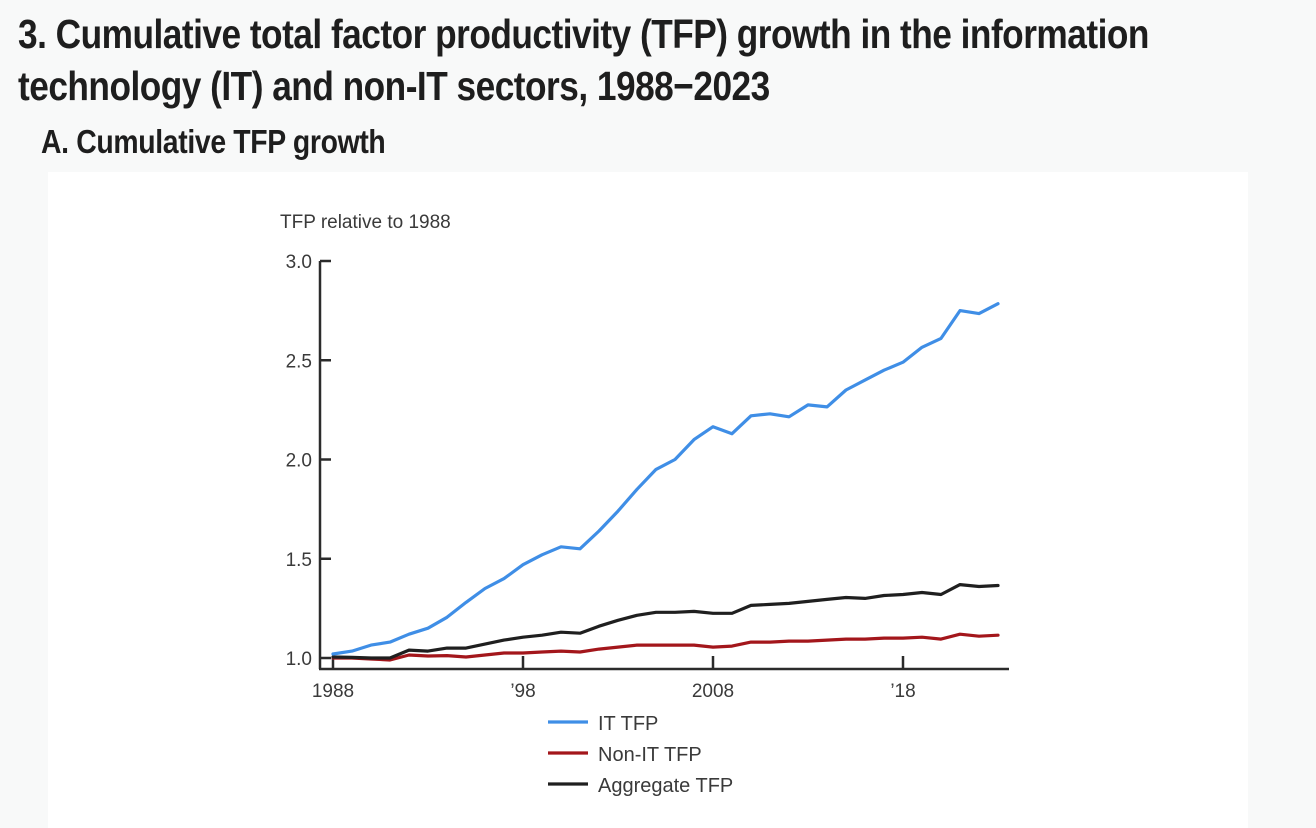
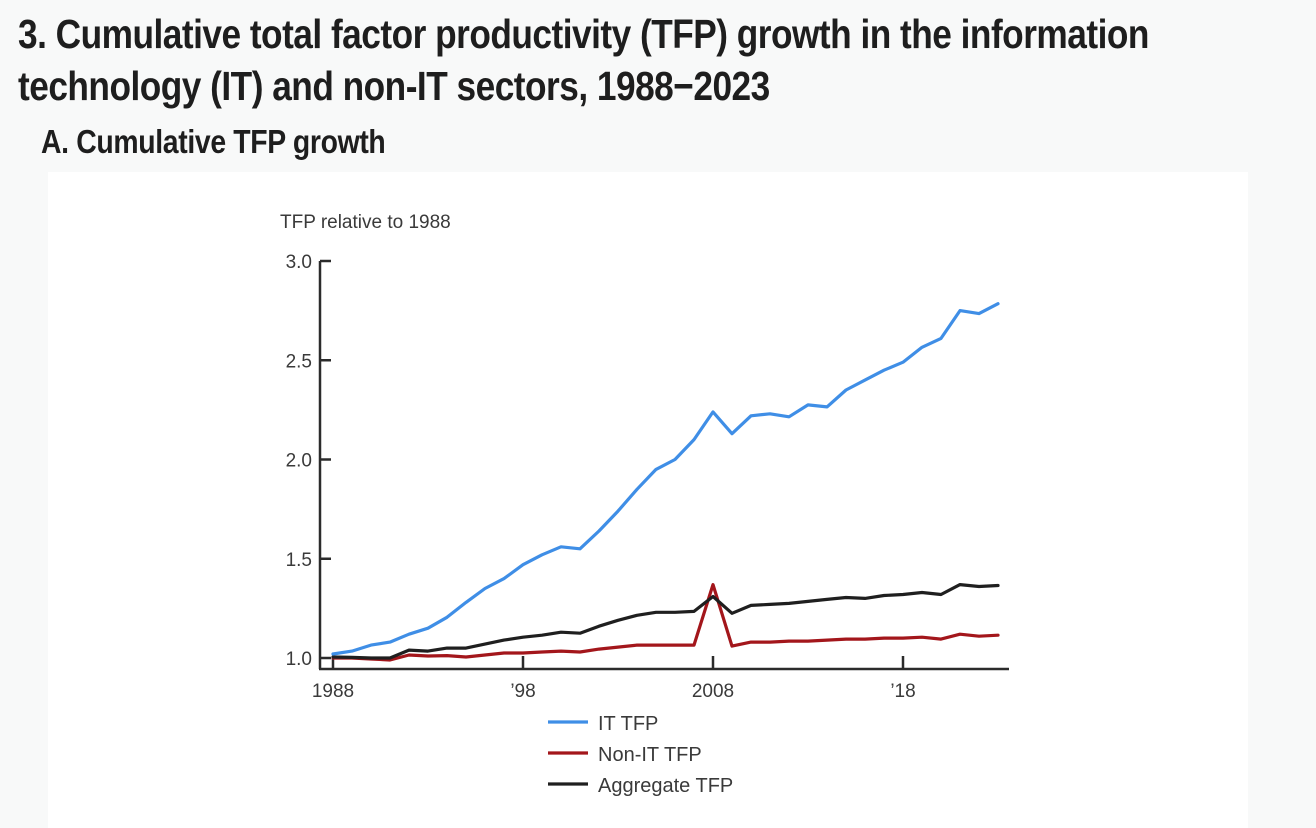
IT TFP/2008: 2.17 -> 2.24
Non-IT TFP/2008: 1.05 -> 1.37
Aggregate TFP/2008: 1.23 -> 1.31
